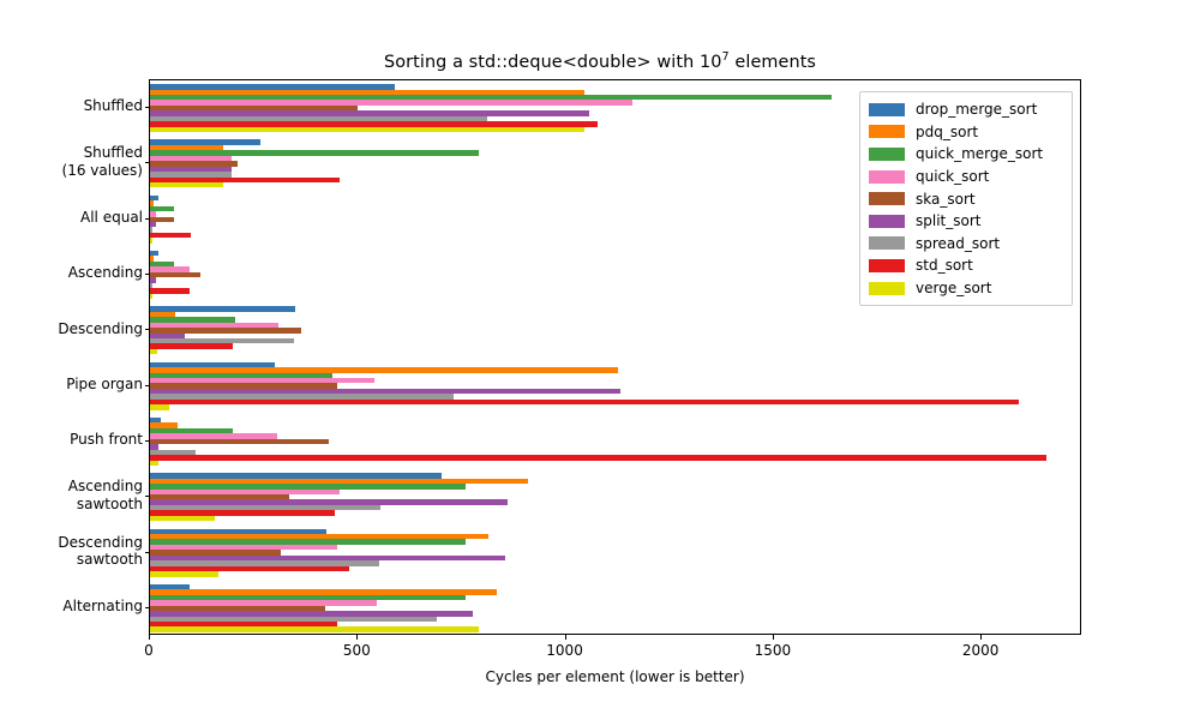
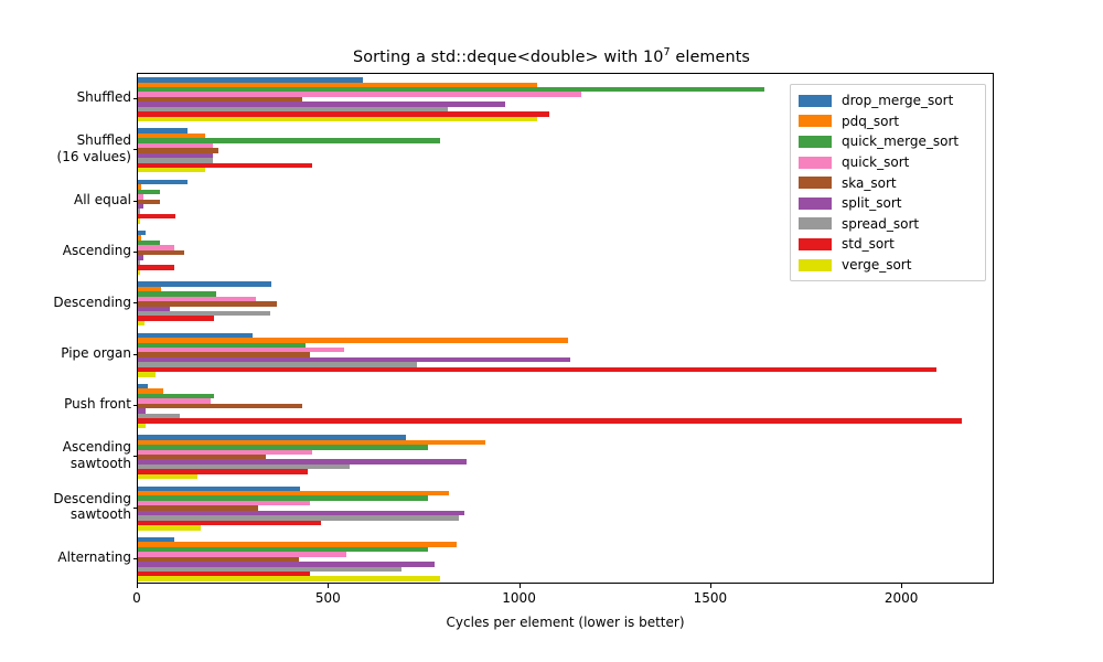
ska_sort/Shuffled: 500 -> 430
split_sort/Shuffled: 1060 -> 960
drop_merge_sort/Shuffled (16 values): 260 -> 130
drop_merge_sort/All equal: 20 -> 130
quick_sort/Push front: 300 -> 190
spread_sort/Descending sawtooth: 550 -> 840
